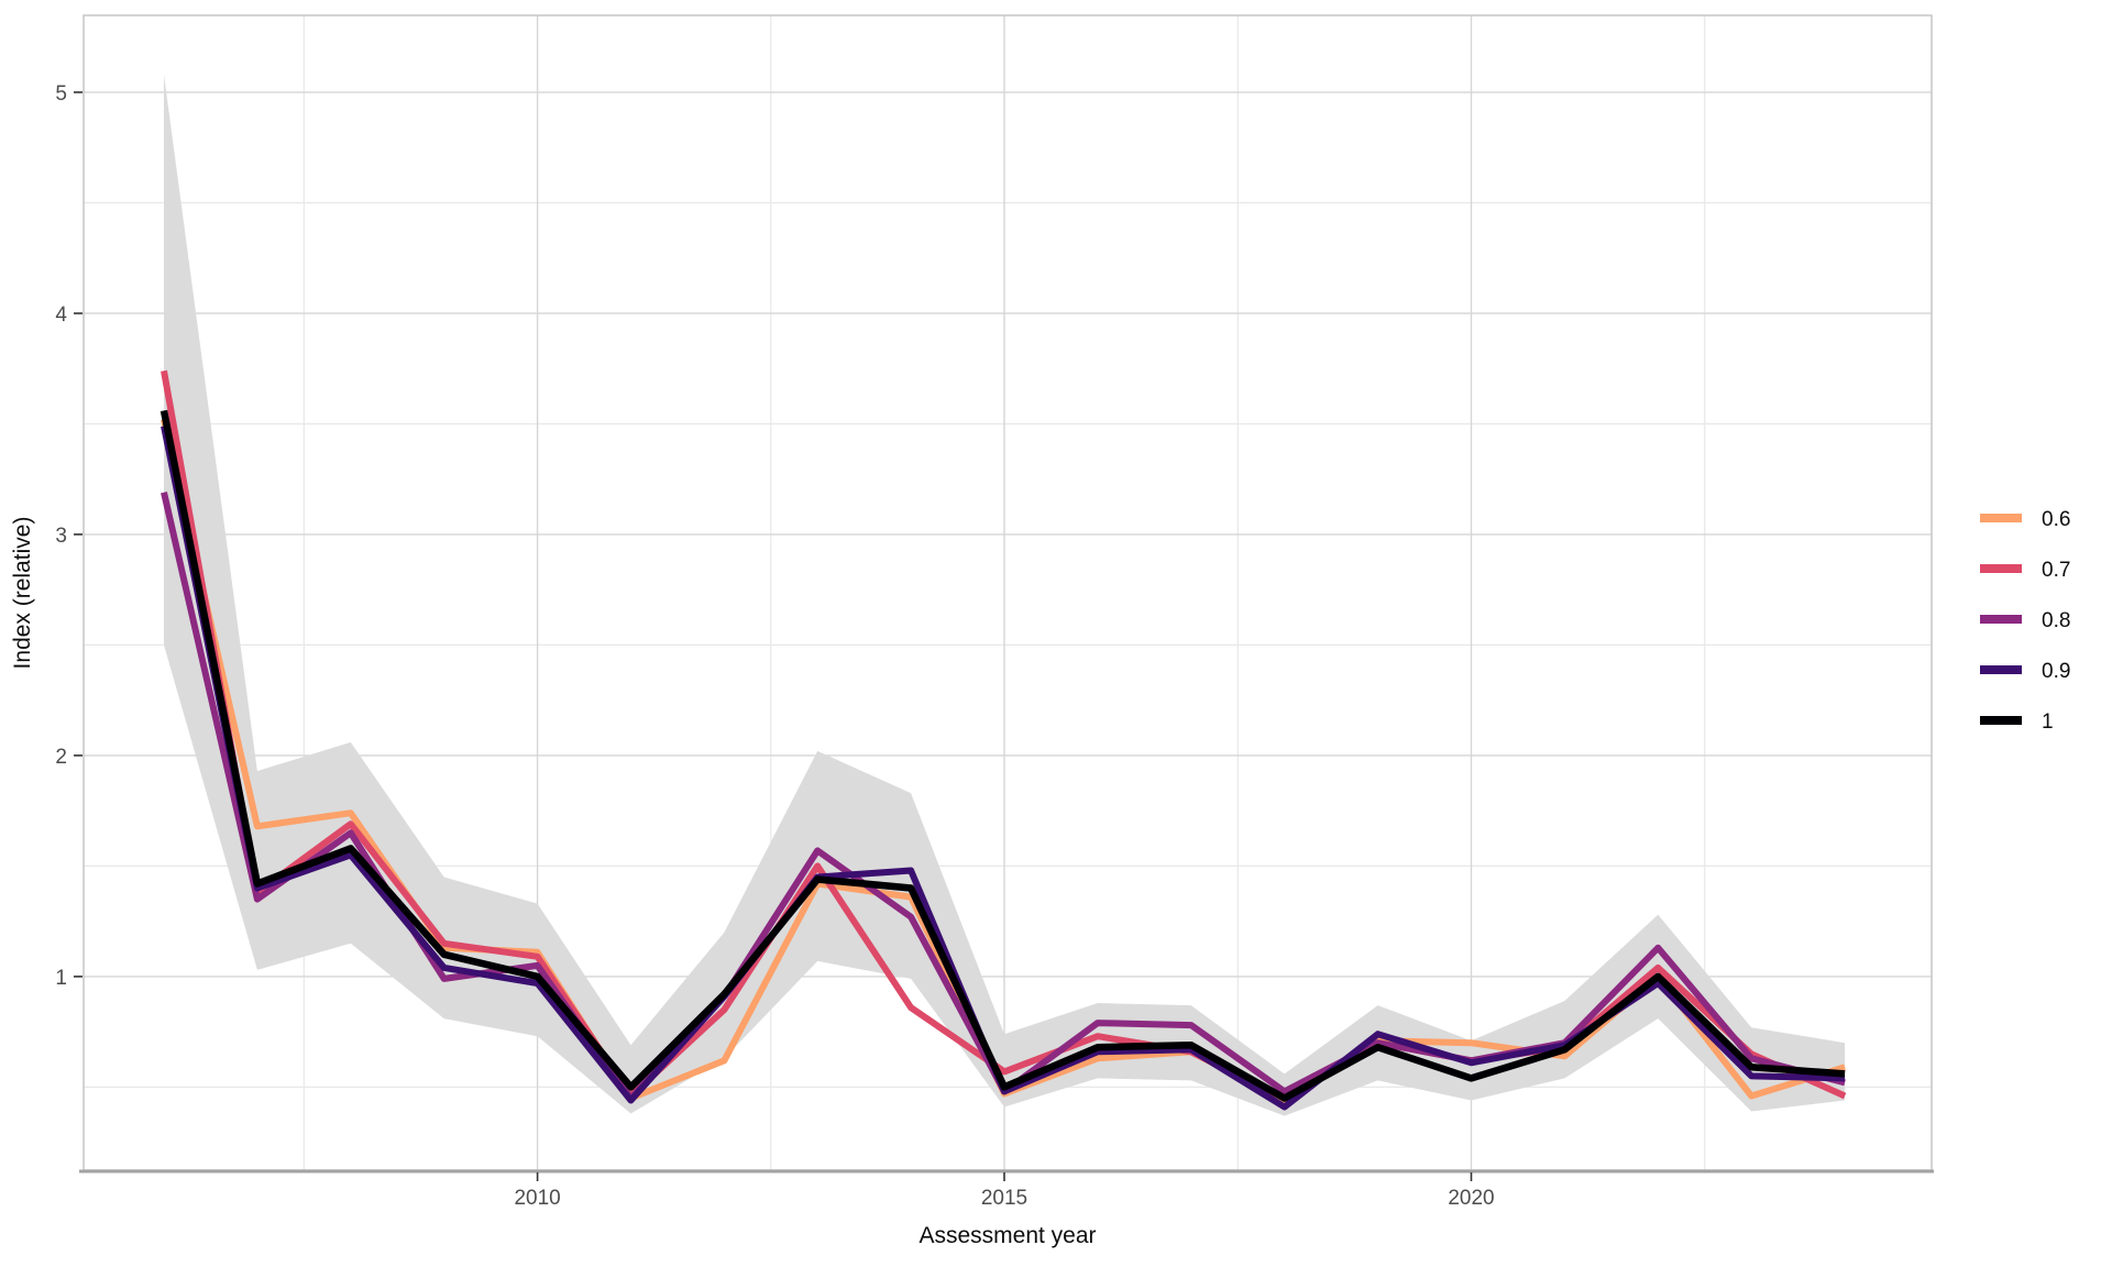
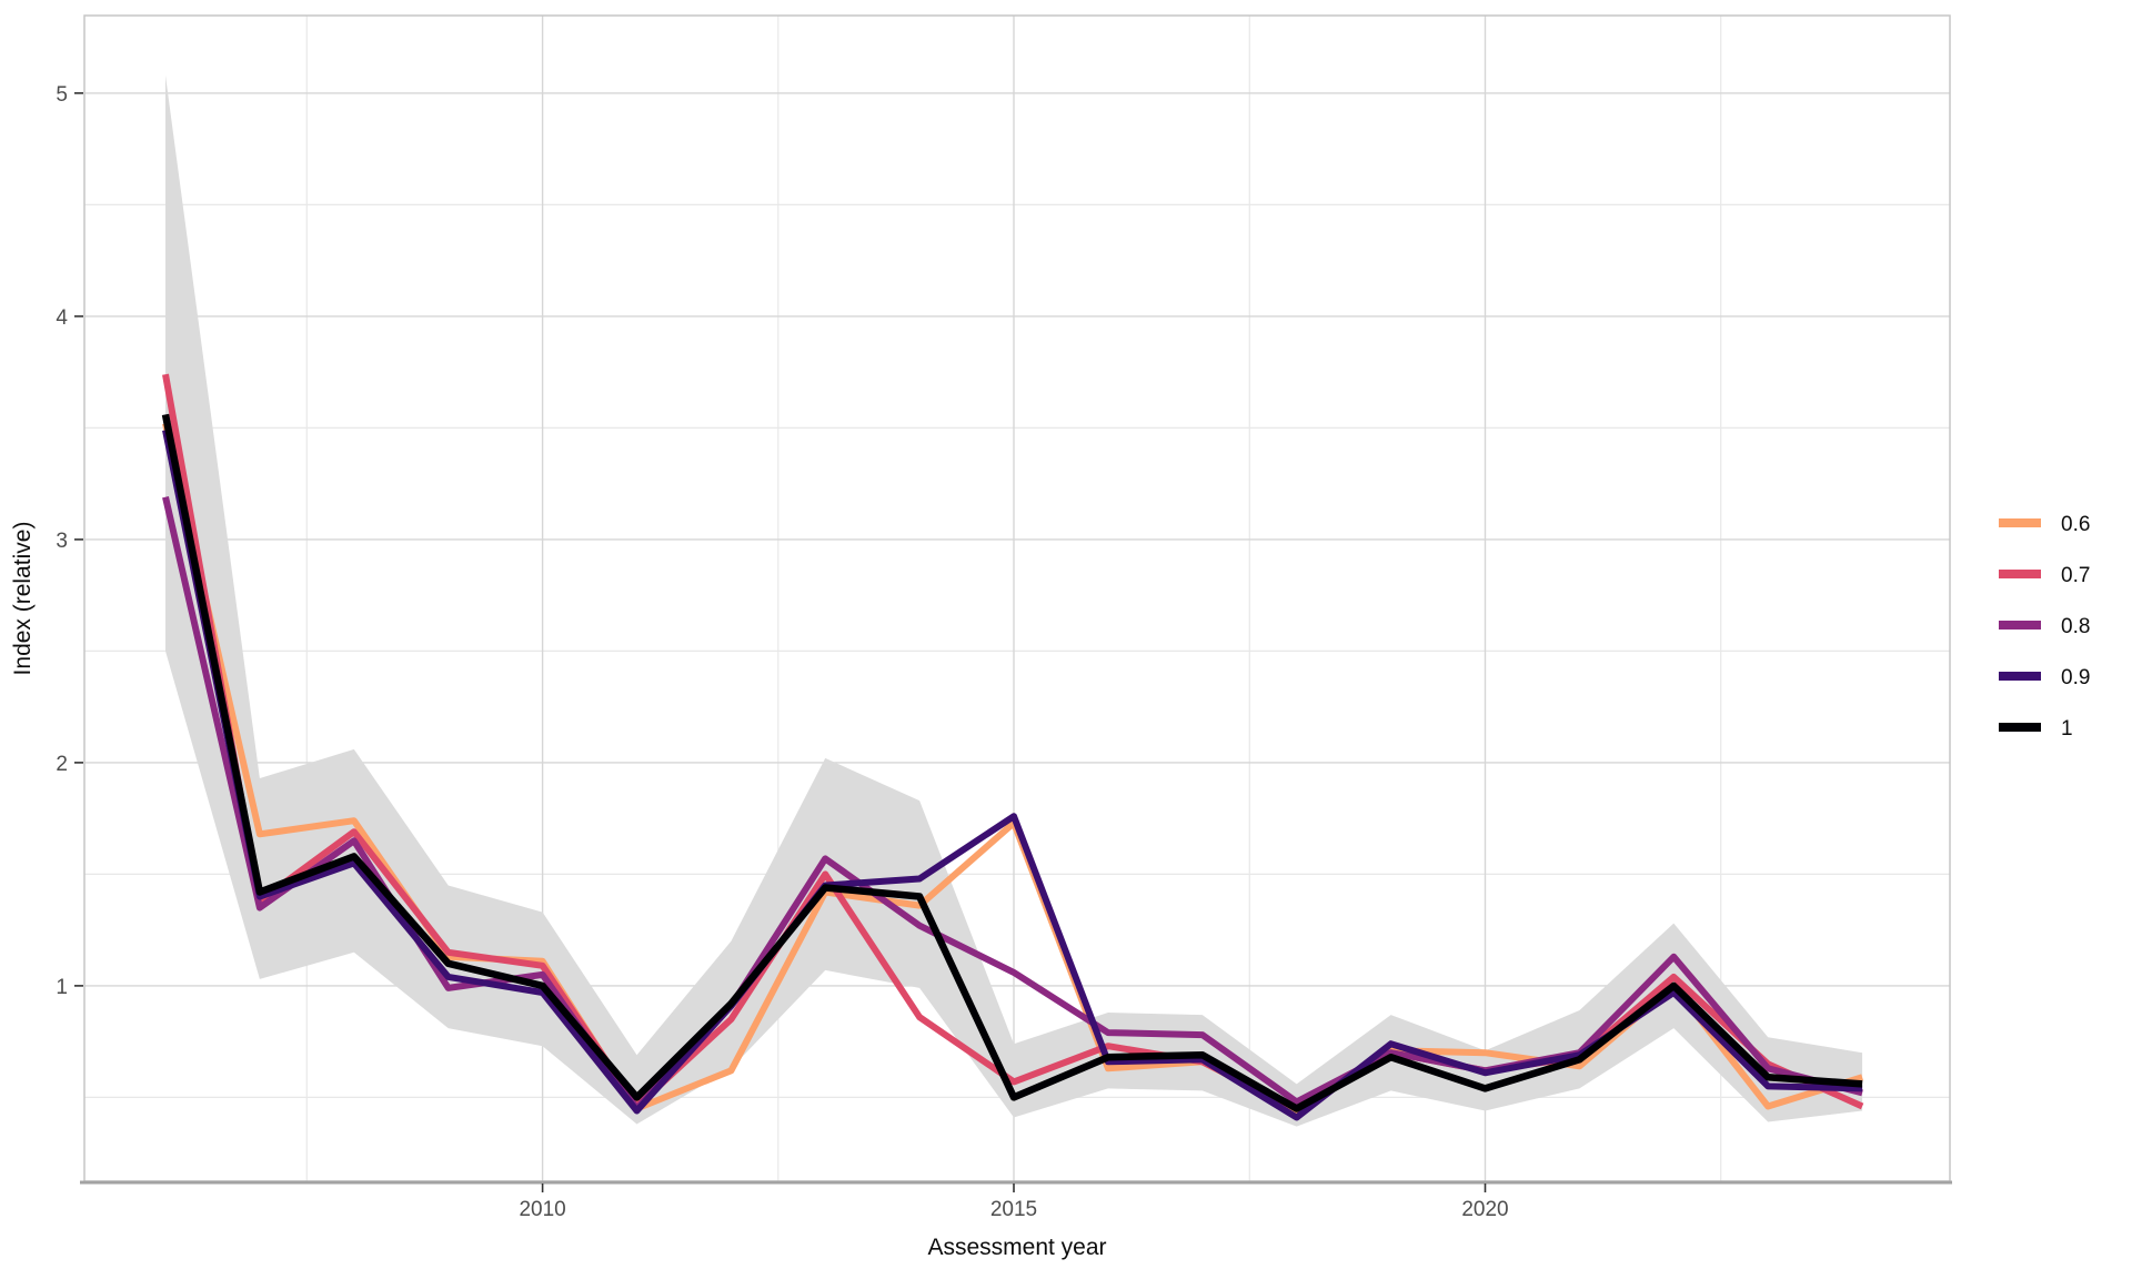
0.6/2015: 0.47 -> 1.73
0.8/2015: 0.48 -> 1.06
0.9/2015: 0.48 -> 1.76
